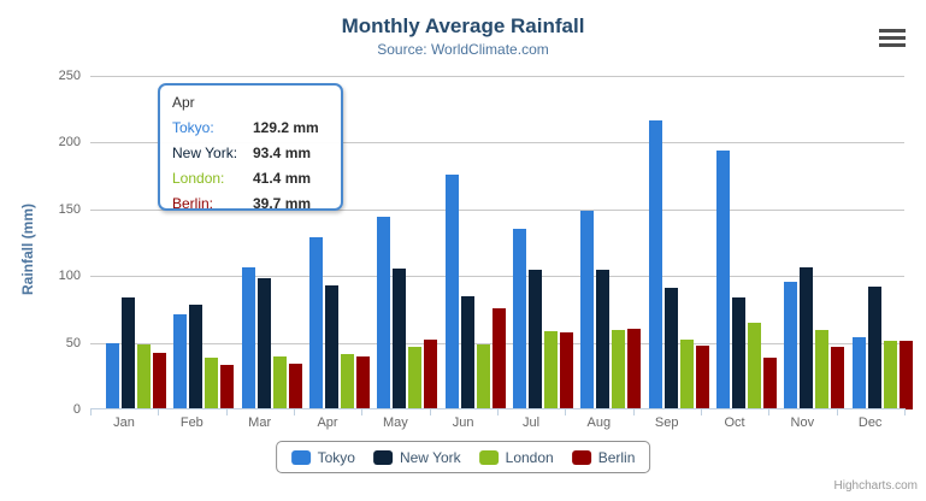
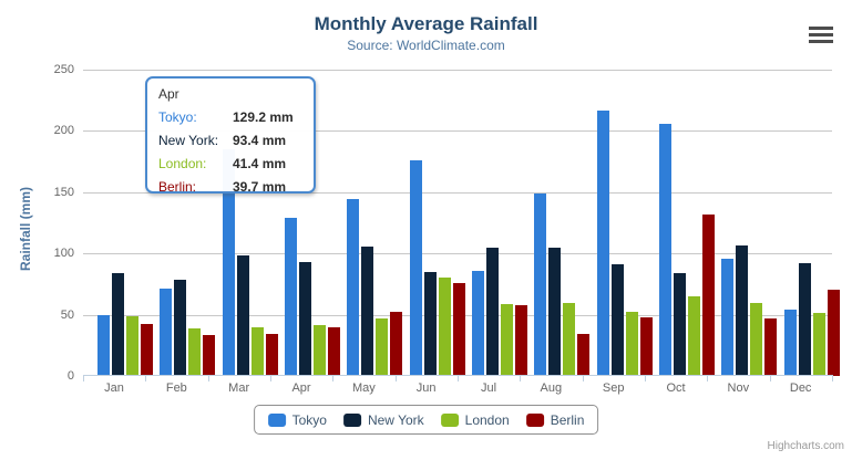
Tokyo/Mar: 106 -> 185
London/Jun: 48 -> 80
Tokyo/Jul: 136 -> 86
Berlin/Aug: 60 -> 34
Tokyo/Oct: 194 -> 206
Berlin/Oct: 39 -> 132
Berlin/Dec: 51 -> 70
